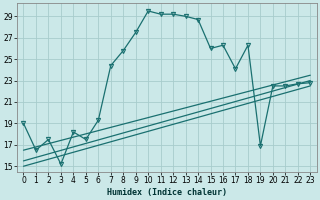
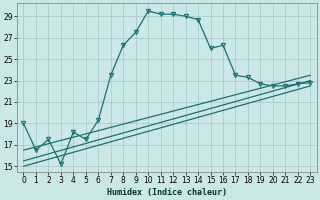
7: 24.4 -> 23.5
8: 25.8 -> 26.3
17: 24.1 -> 23.5
18: 26.3 -> 23.3
19: 16.9 -> 22.7
